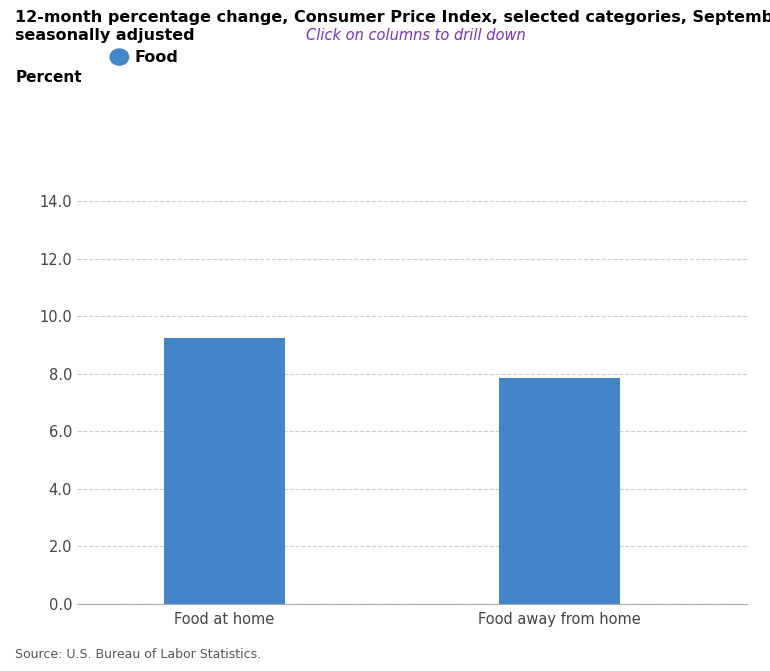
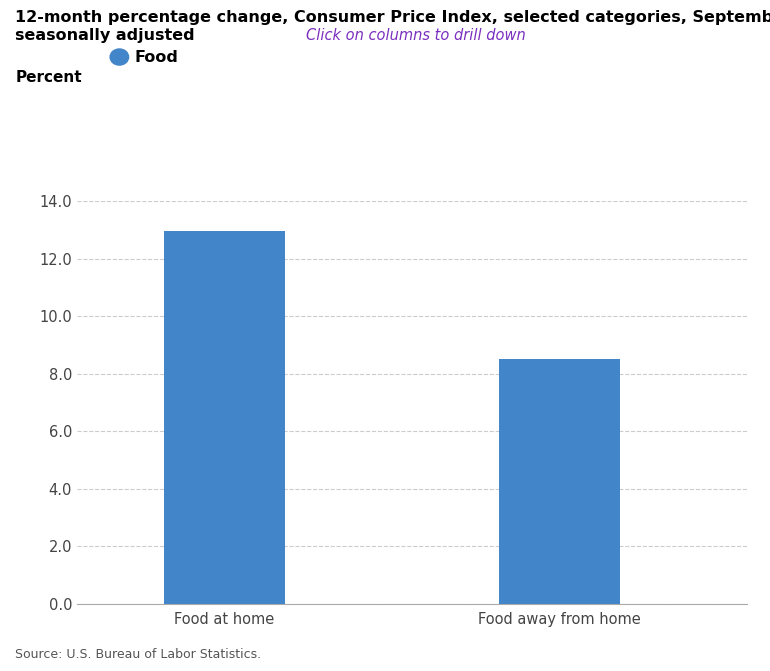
Food at home: 9.25 -> 12.97
Food away from home: 7.85 -> 8.50
